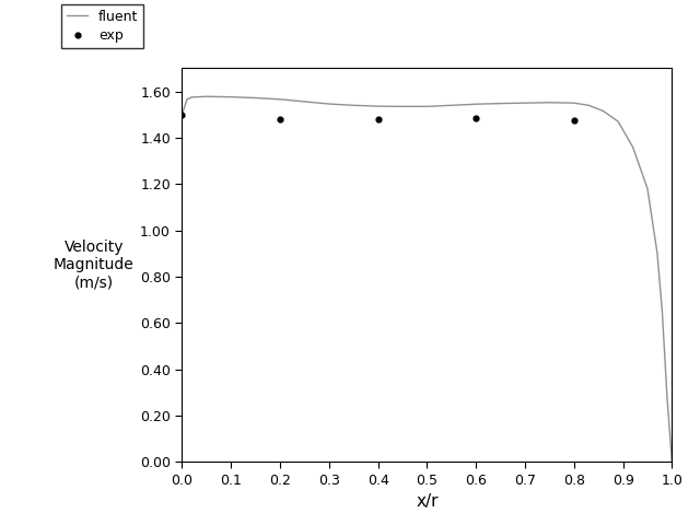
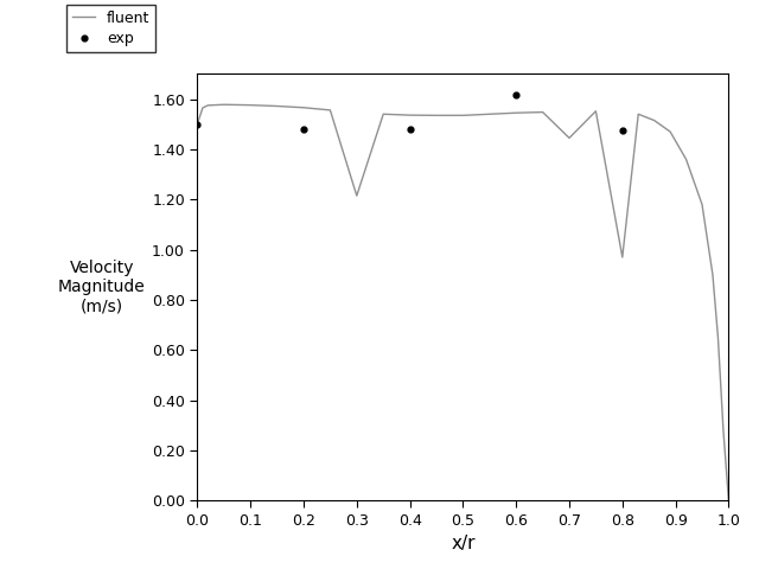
fluent/0.3: 1.546 -> 1.215
exp/0.6: 1.485 -> 1.615
fluent/0.7: 1.550 -> 1.445
fluent/0.8: 1.550 -> 0.970
